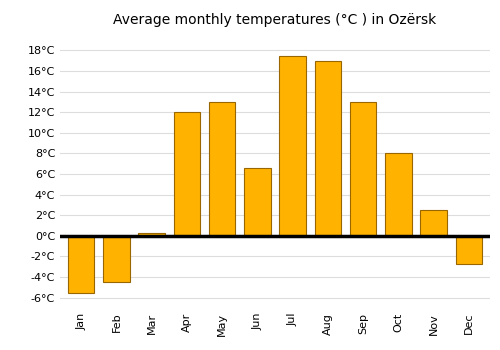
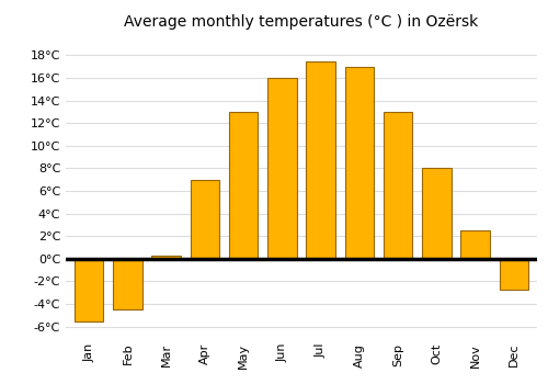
Apr: 12.0°C -> 7.0°C
Jun: 6.6°C -> 16.0°C
